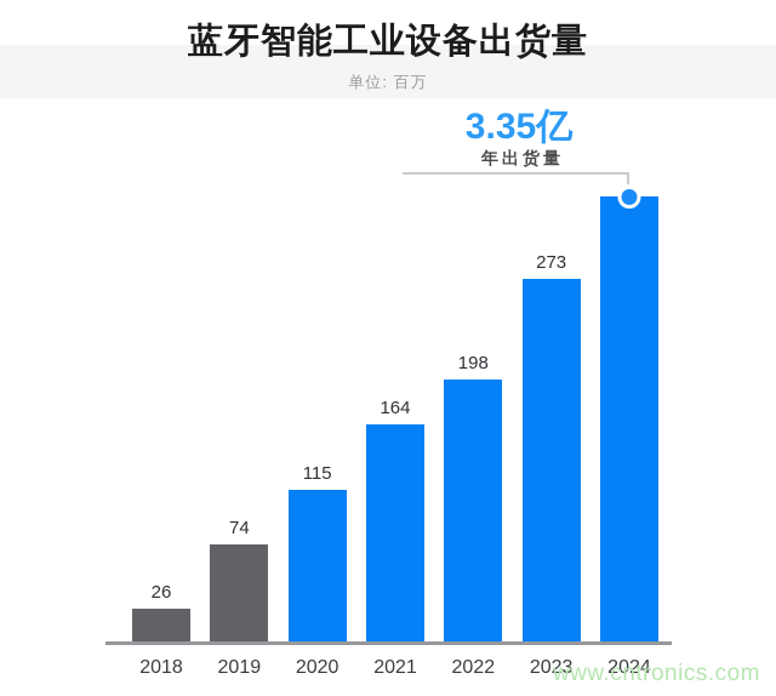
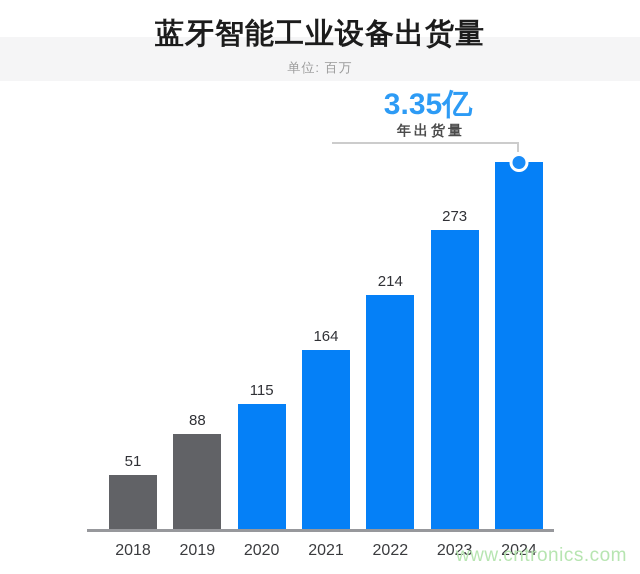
2018: 26 -> 51
2019: 74 -> 88
2022: 198 -> 214
